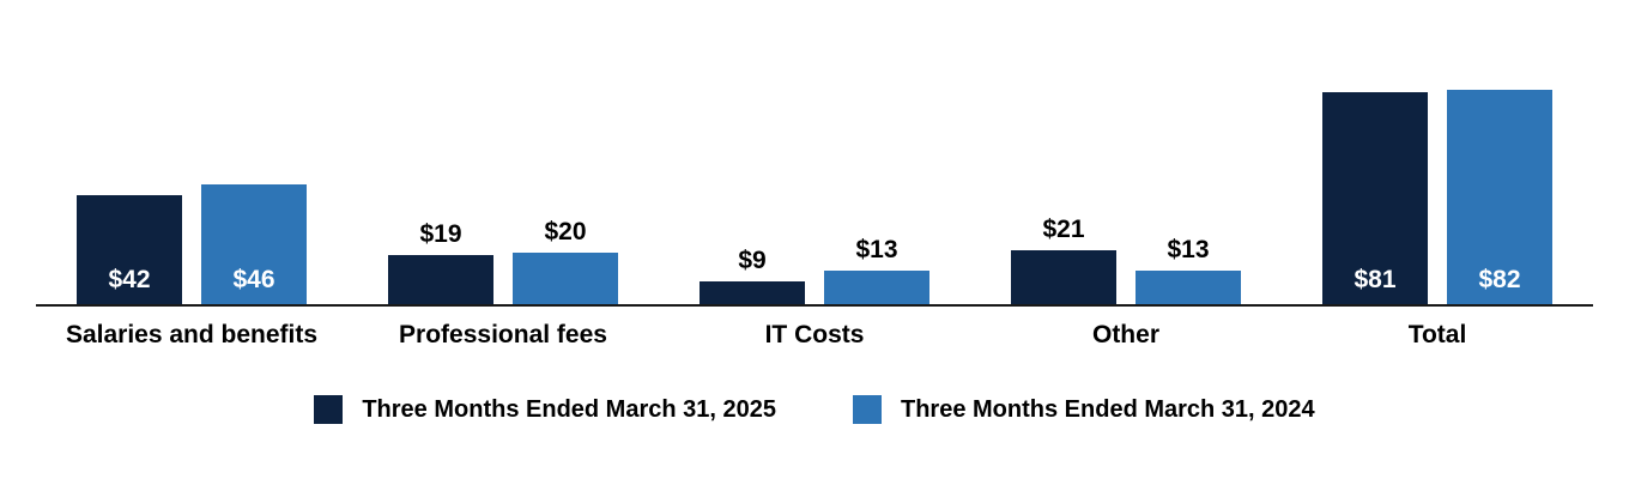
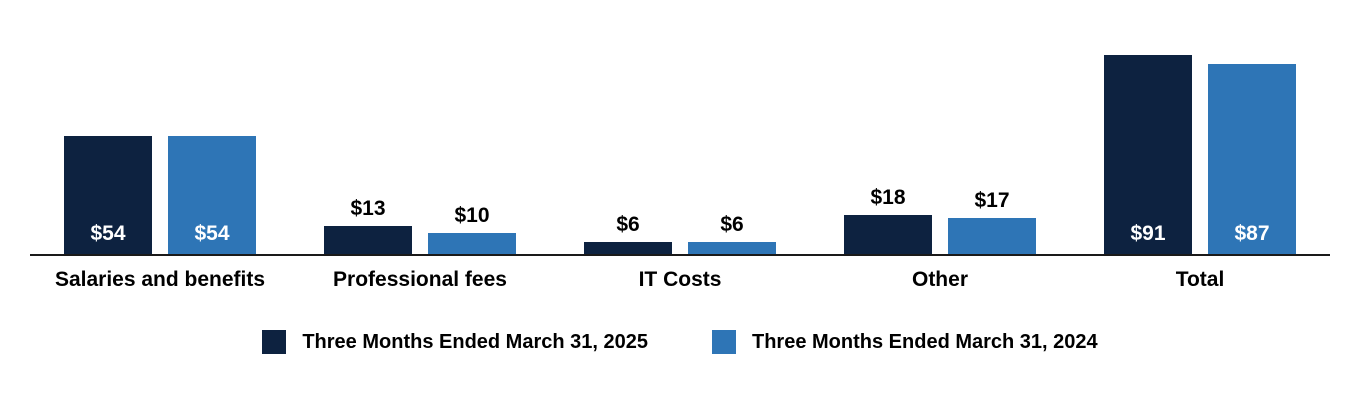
Three Months Ended March 31, 2025/Salaries and benefits: $42 -> $54
Three Months Ended March 31, 2024/Salaries and benefits: $46 -> $54
Three Months Ended March 31, 2025/Professional fees: $19 -> $13
Three Months Ended March 31, 2024/Professional fees: $20 -> $10
Three Months Ended March 31, 2025/IT Costs: $9 -> $6
Three Months Ended March 31, 2024/IT Costs: $13 -> $6
Three Months Ended March 31, 2025/Other: $21 -> $18
Three Months Ended March 31, 2024/Other: $13 -> $17
Three Months Ended March 31, 2025/Total: $81 -> $91
Three Months Ended March 31, 2024/Total: $82 -> $87
